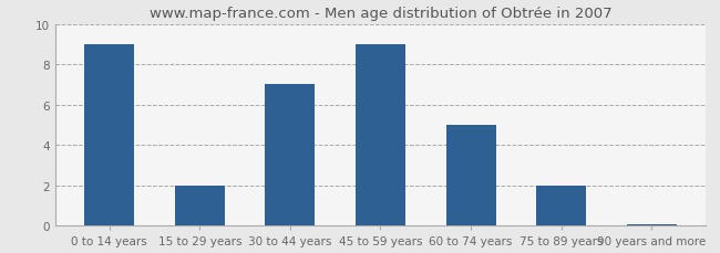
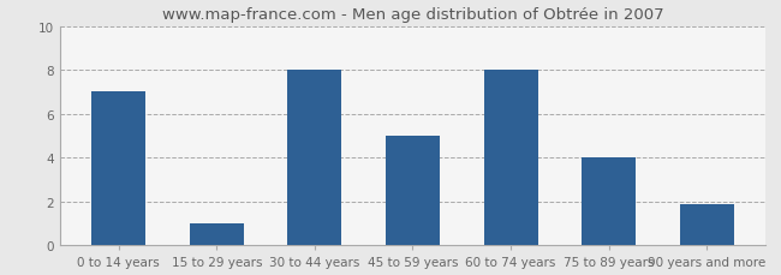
0 to 14 years: 9.0 -> 7.0
15 to 29 years: 2.0 -> 1.0
30 to 44 years: 7.0 -> 8.0
45 to 59 years: 9.0 -> 5.0
60 to 74 years: 5.0 -> 8.0
75 to 89 years: 2.0 -> 4.0
90 years and more: 0.1 -> 1.9
